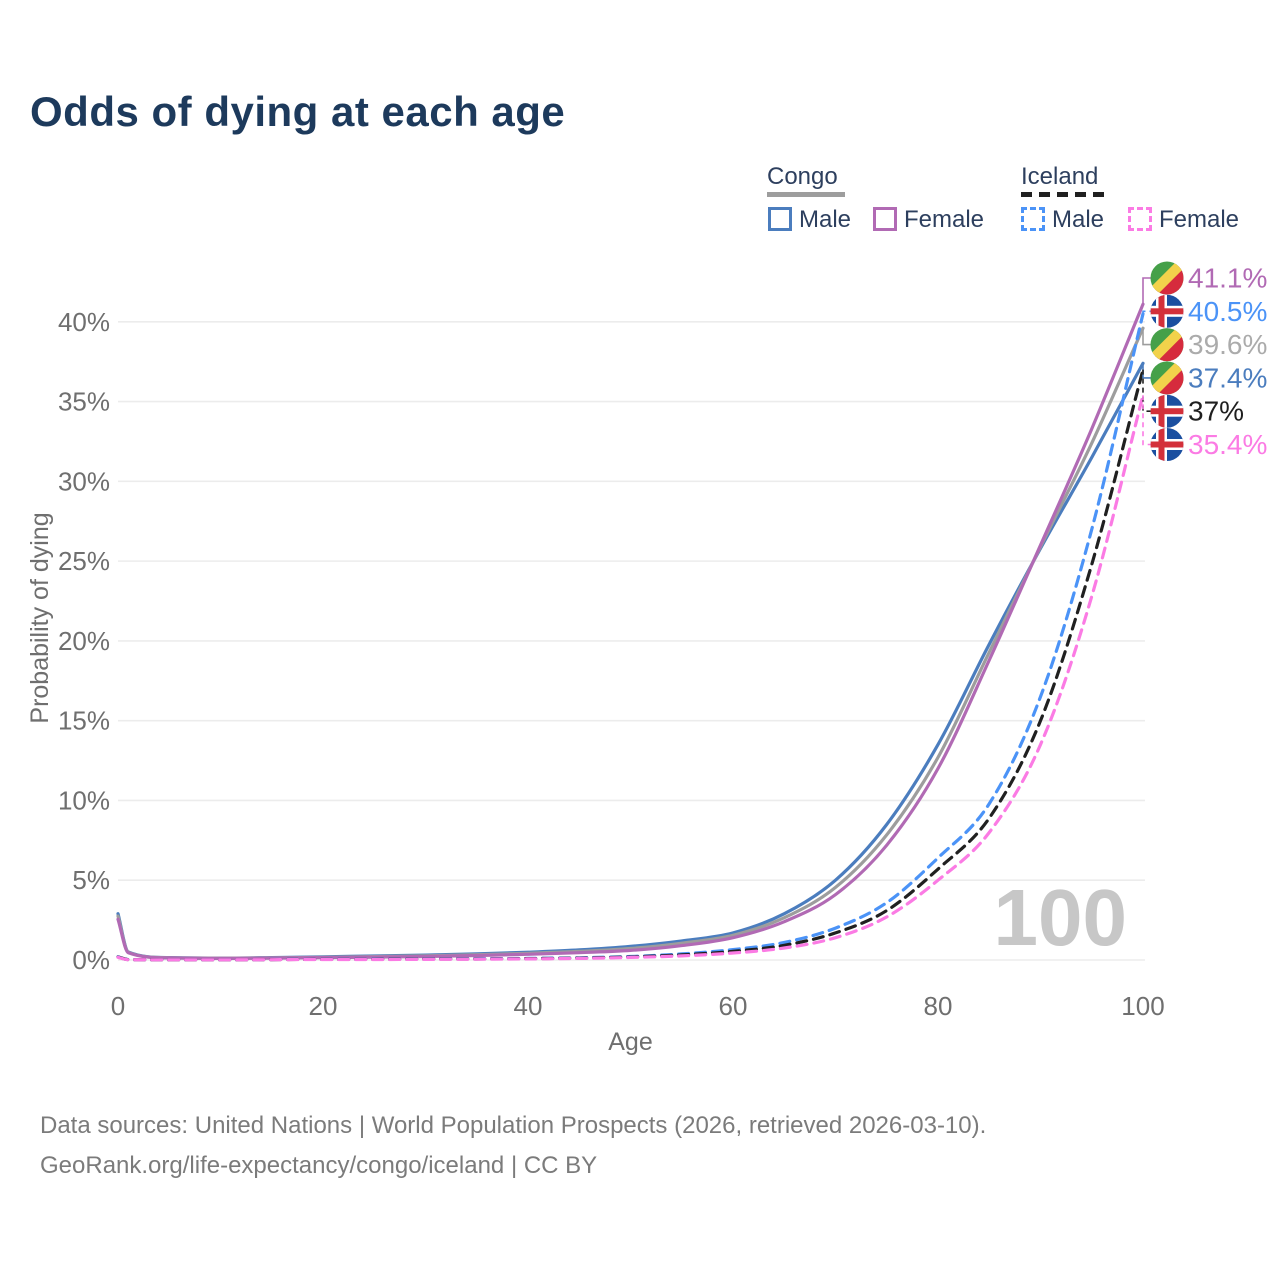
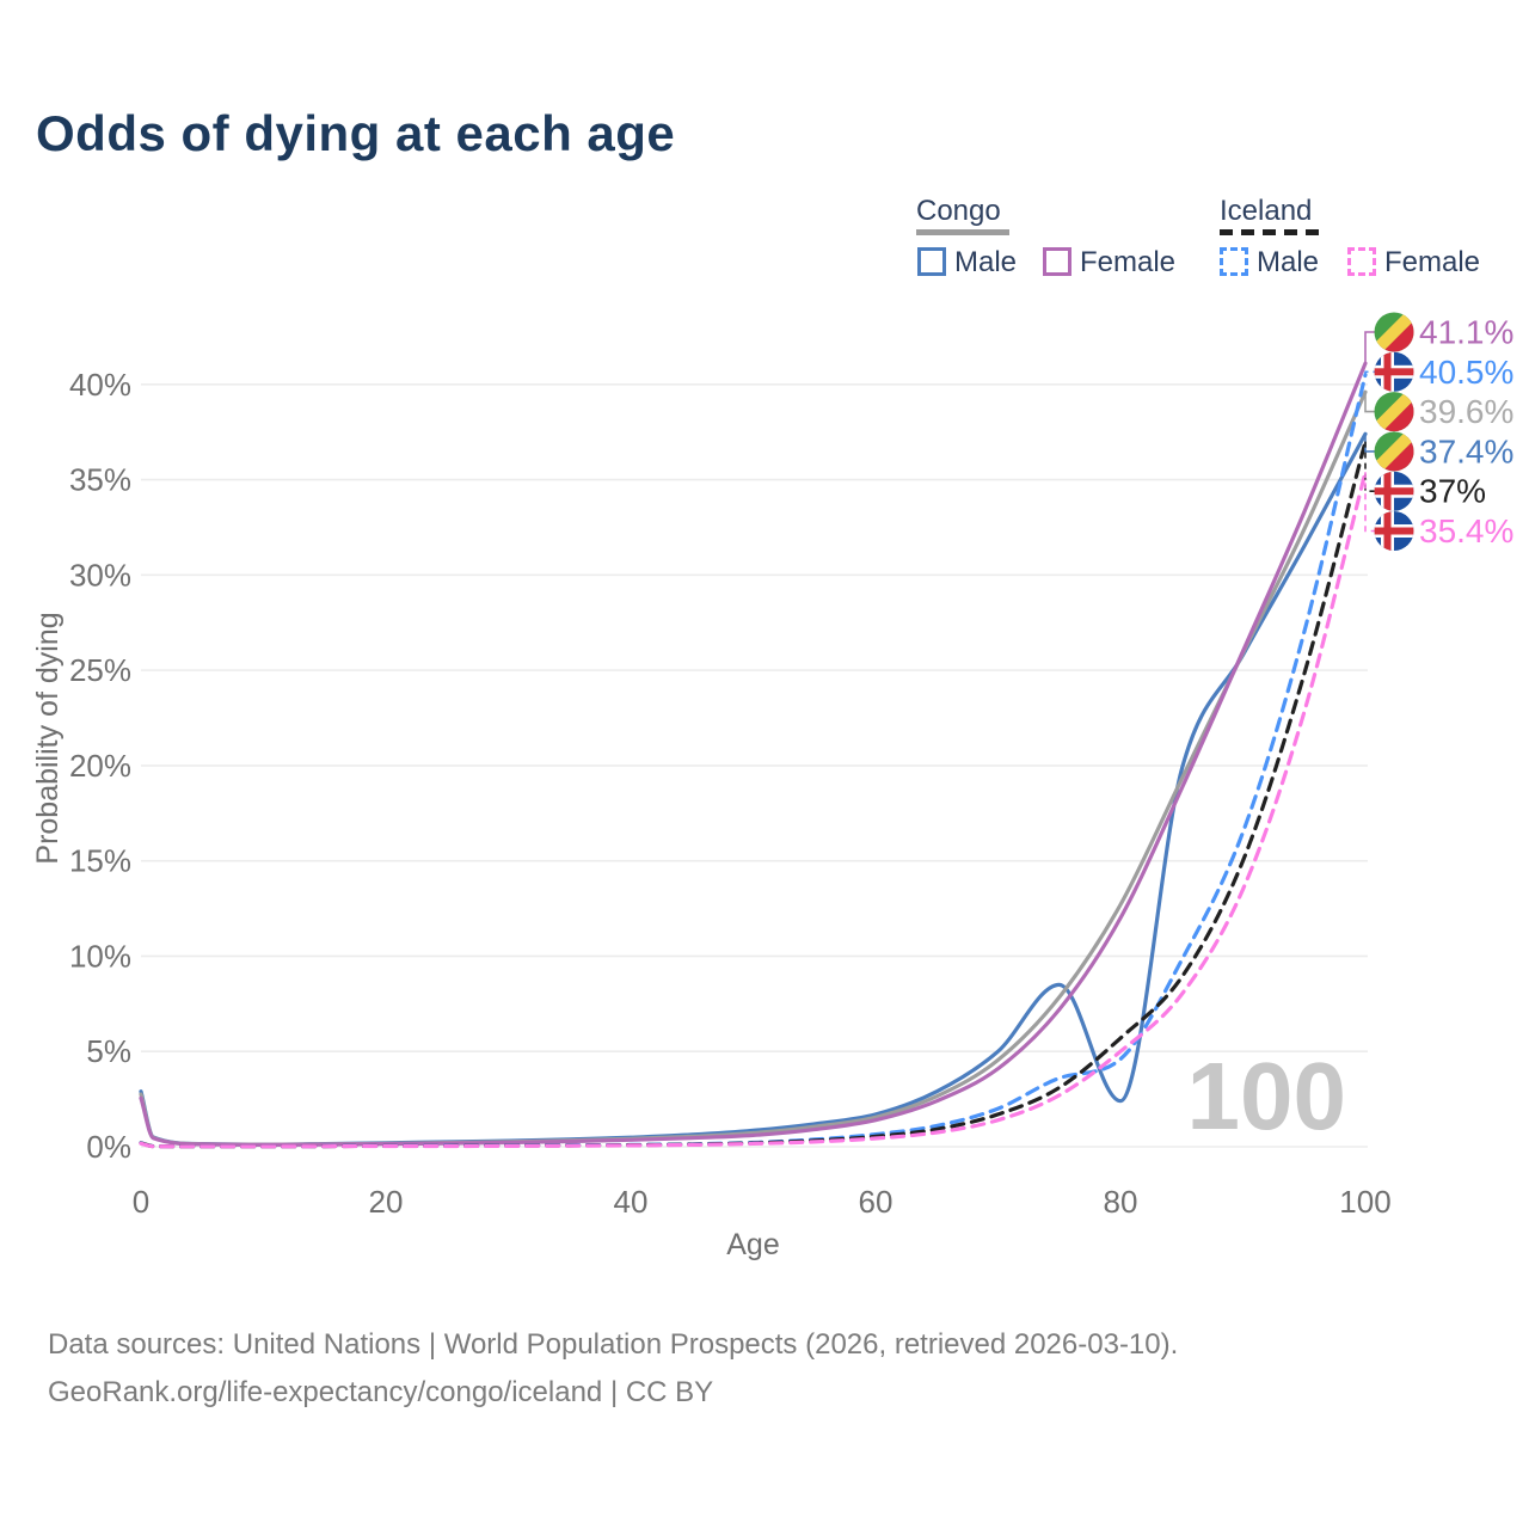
Congo Male/80: 13.5% -> 2.4%
Iceland Male/80: 6.4% -> 4.6%
